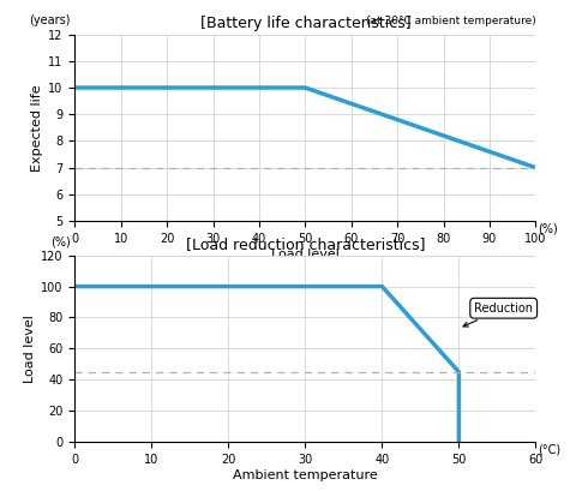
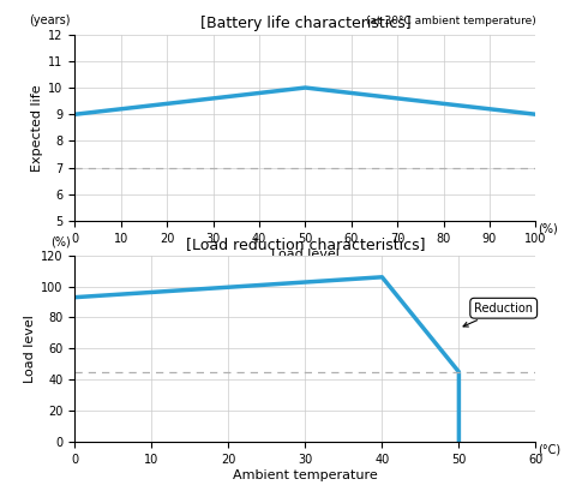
[Battery life characteristics]/0: 10 -> 9
[Battery life characteristics]/100: 7 -> 9
[Load reduction characteristics]/0: 100 -> 93
[Load reduction characteristics]/40: 100 -> 106
